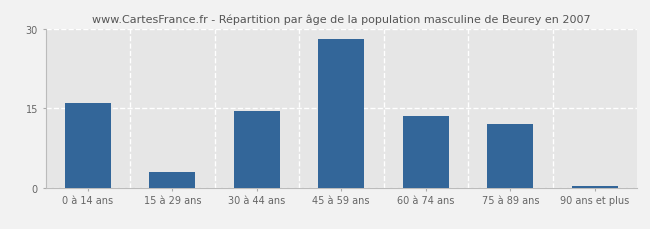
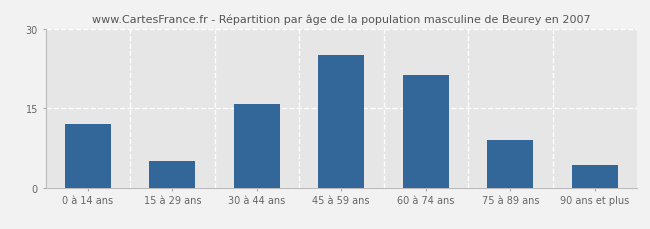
0 à 14 ans: 16.0 -> 12.0
15 à 29 ans: 3.0 -> 5.0
30 à 44 ans: 14.5 -> 15.8
45 à 59 ans: 28.0 -> 25.0
60 à 74 ans: 13.5 -> 21.2
75 à 89 ans: 12.0 -> 9.0
90 ans et plus: 0.3 -> 4.2
